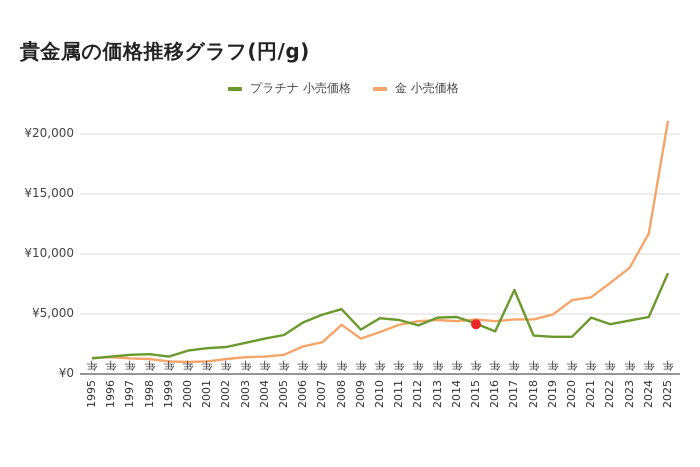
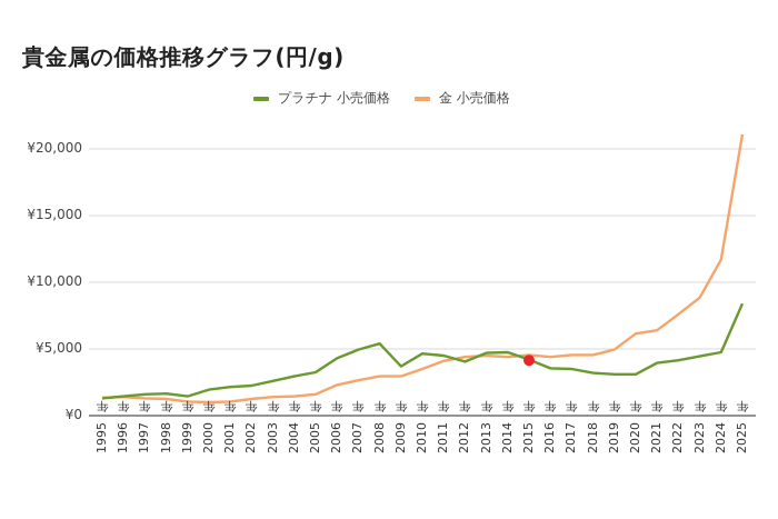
金 小売価格/2008年: ¥4100 -> ¥3000
プラチナ 小売価格/2017年: ¥7000 -> ¥3500
プラチナ 小売価格/2021年: ¥4700 -> ¥4000
